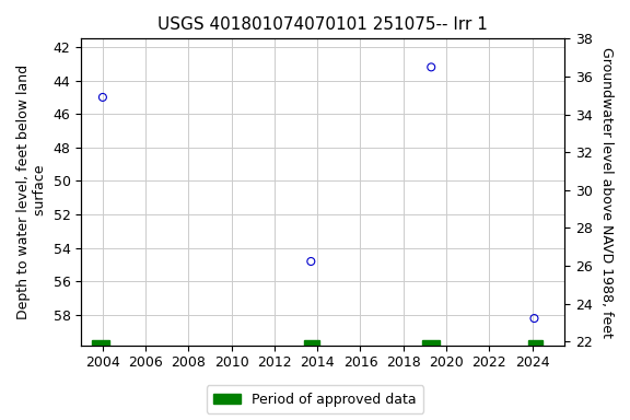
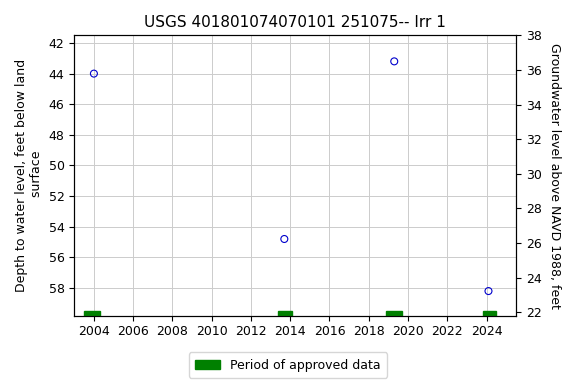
2004: 45.0 -> 44.0
